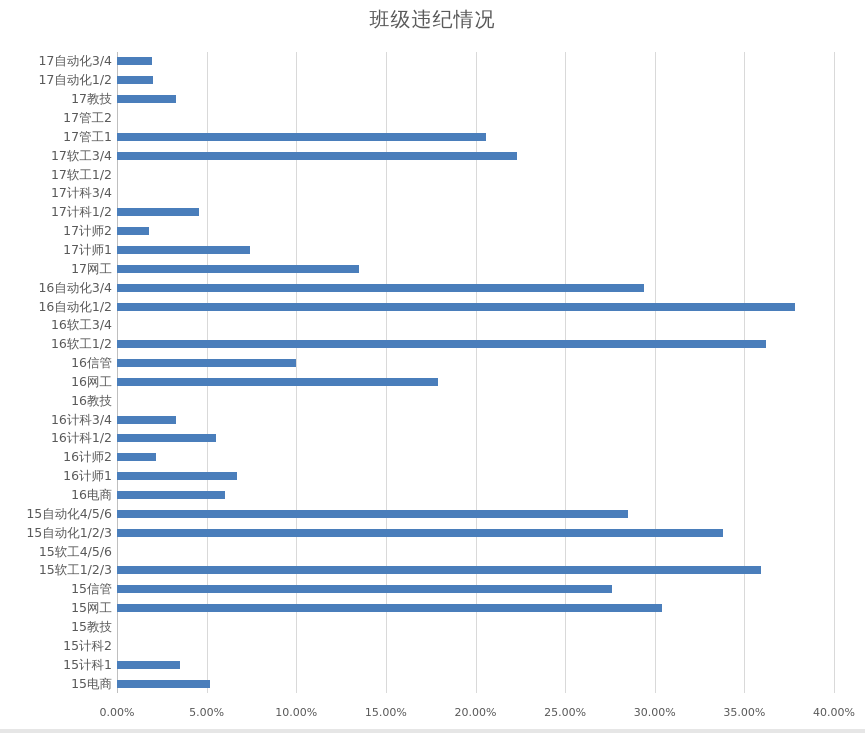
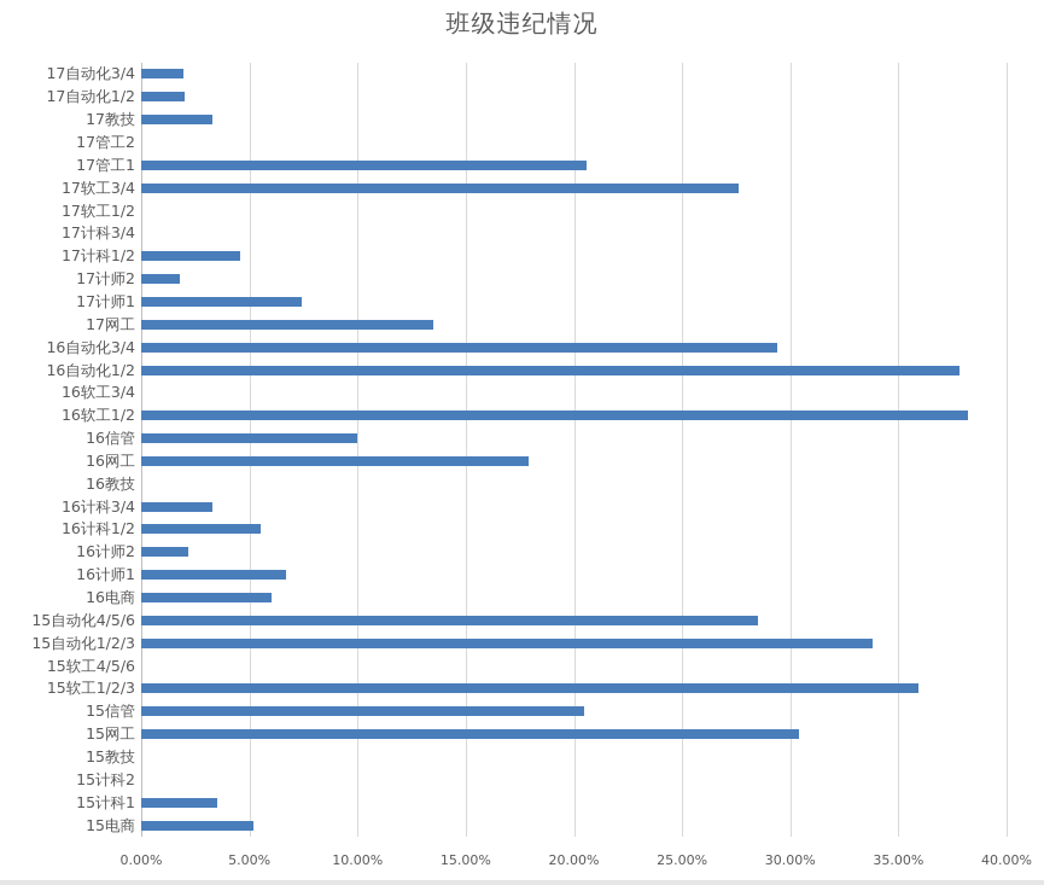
17软工3/4: 22.3% -> 27.6%
16软工1/2: 36.2% -> 38.2%
15信管: 27.6% -> 20.5%
